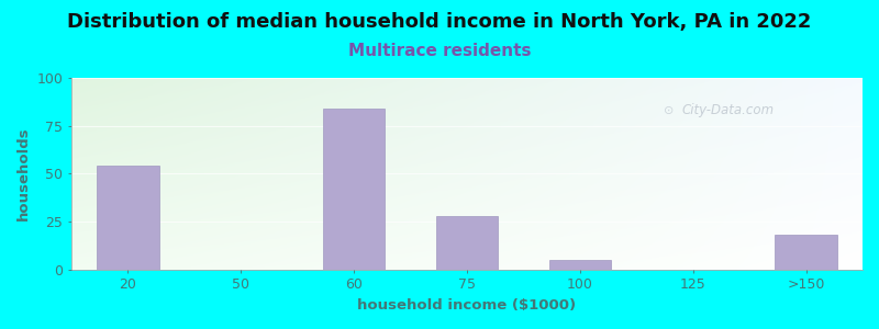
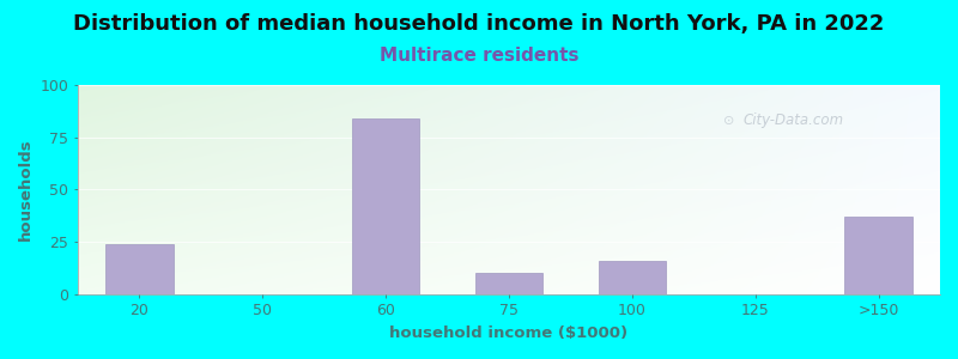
20: 54 -> 24
75: 28 -> 10
100: 5 -> 16
>150: 18 -> 37
